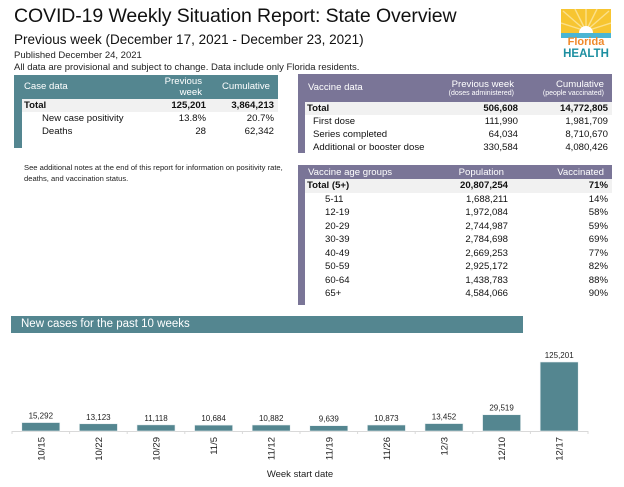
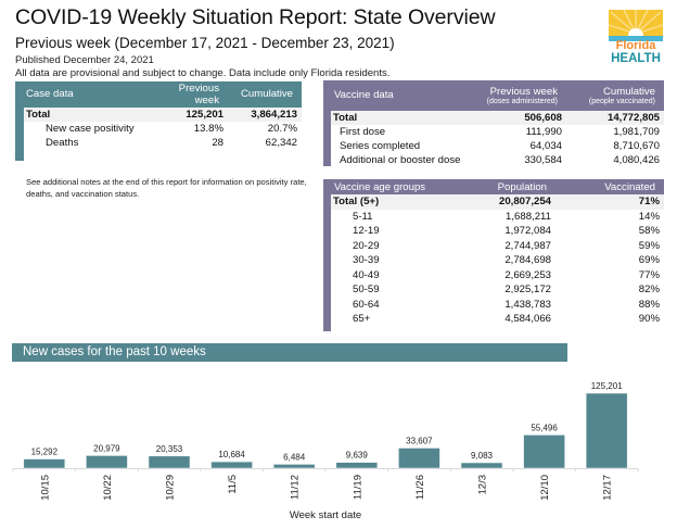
10/22: 13,123 -> 20,979
10/29: 11,118 -> 20,353
11/12: 10,882 -> 6,484
11/26: 10,873 -> 33,607
12/3: 13,452 -> 9,083
12/10: 29,519 -> 55,496
